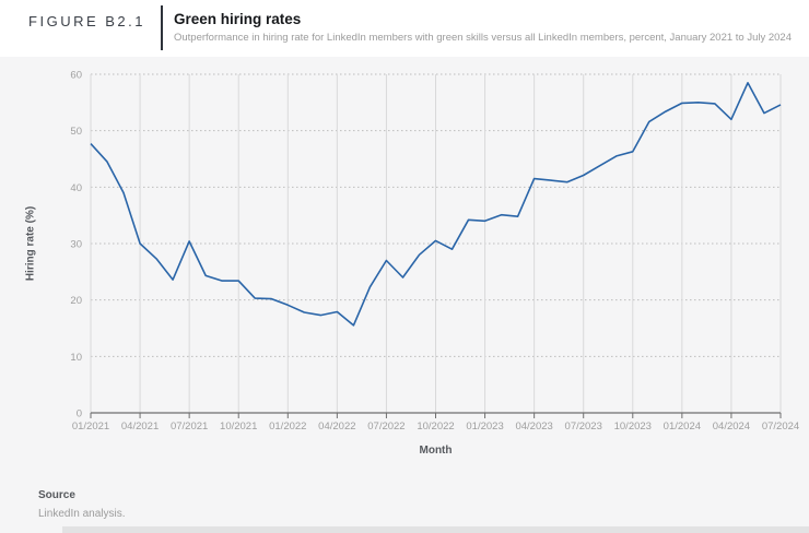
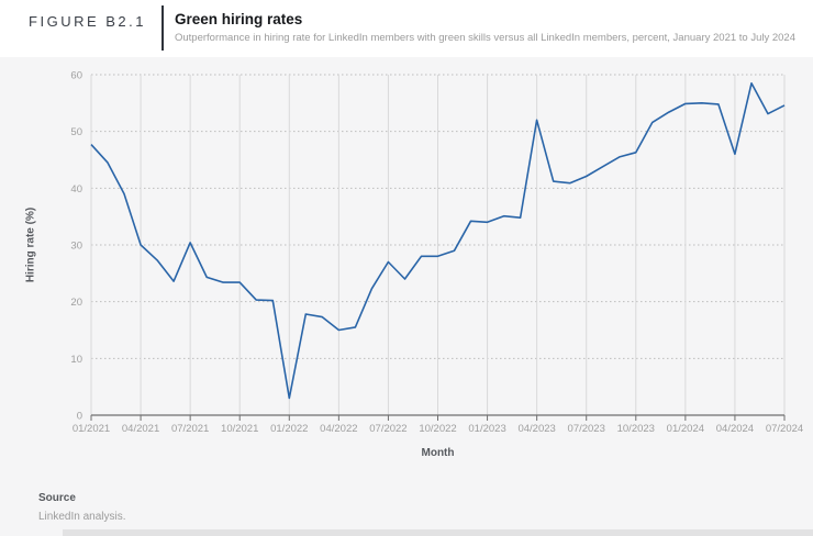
01/2022: 19 -> 3
04/2022: 18 -> 15
10/2022: 30 -> 28
04/2023: 42 -> 52
04/2024: 52 -> 46
